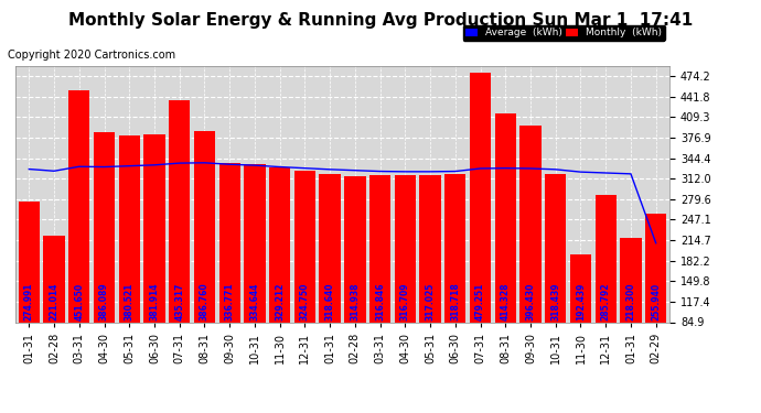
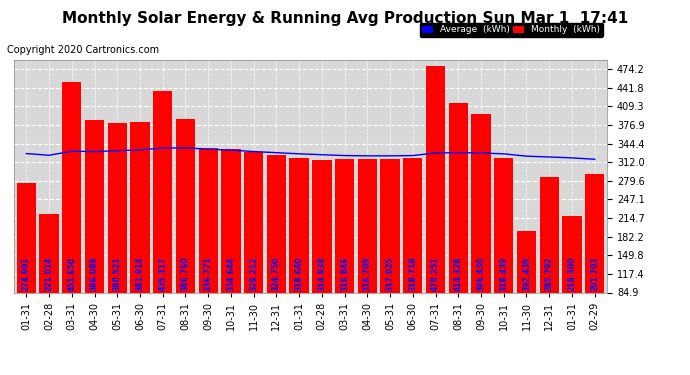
Monthly (kWh)/02-29: 255.940 -> 291.703
Average (kWh)/02-29: 210 -> 317
